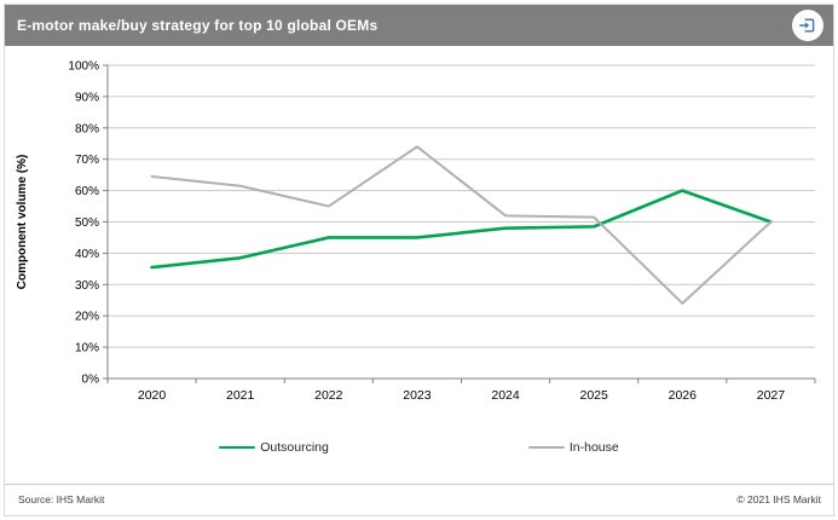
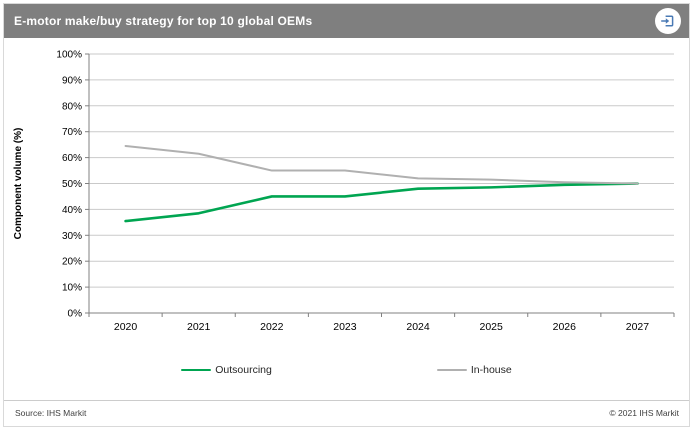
In-house/2023: 74% -> 55%
Outsourcing/2026: 60% -> 50%
In-house/2026: 24% -> 50%
